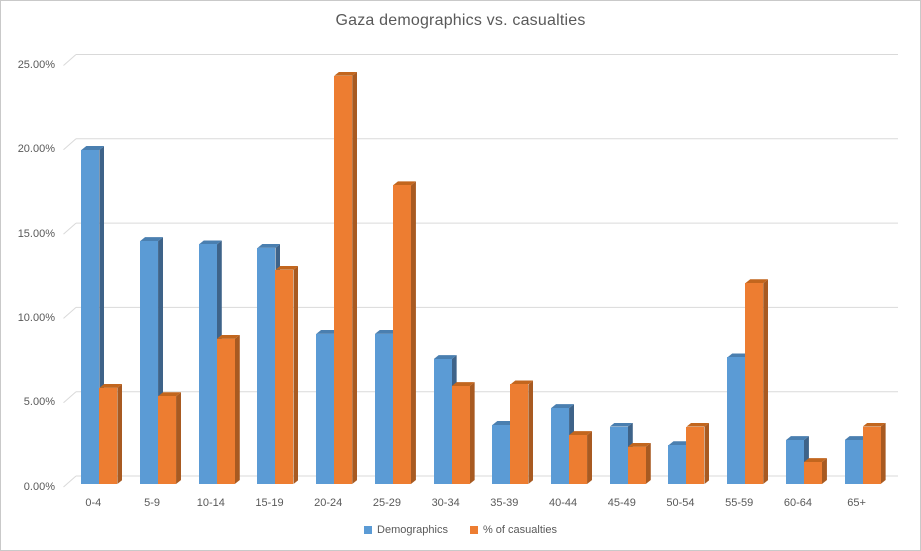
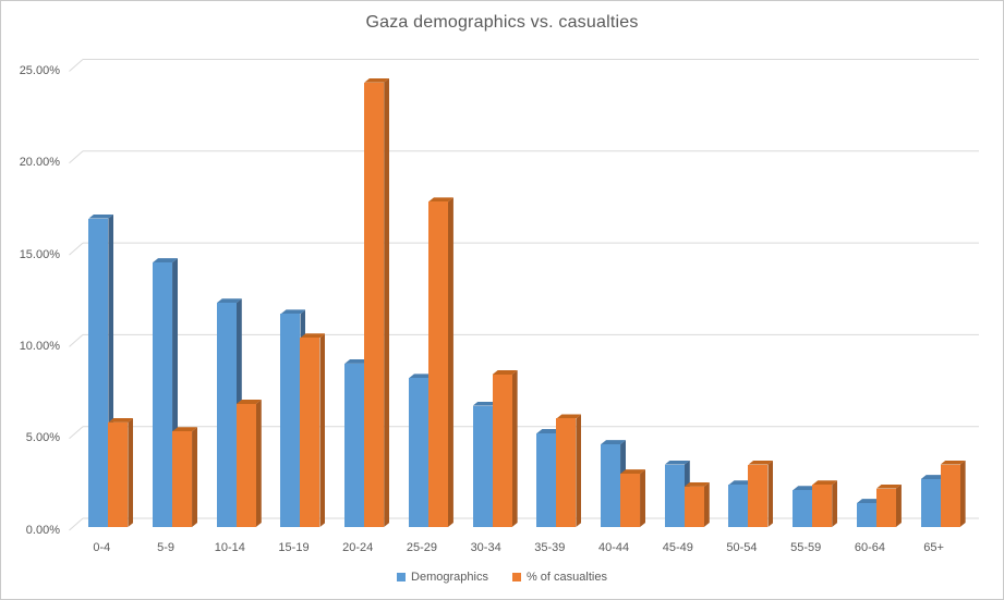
Demographics/0-4: 19.8% -> 16.8%
Demographics/10-14: 14.2% -> 12.2%
% of casualties/10-14: 8.6% -> 6.7%
Demographics/15-19: 14.0% -> 11.6%
% of casualties/15-19: 12.7% -> 10.3%
Demographics/25-29: 8.9% -> 8.1%
Demographics/30-34: 7.4% -> 6.6%
% of casualties/30-34: 5.8% -> 8.3%
Demographics/35-39: 3.5% -> 5.1%
Demographics/55-59: 7.5% -> 2.0%
% of casualties/55-59: 11.9% -> 2.3%
Demographics/60-64: 2.6% -> 1.3%
% of casualties/60-64: 1.3% -> 2.1%
